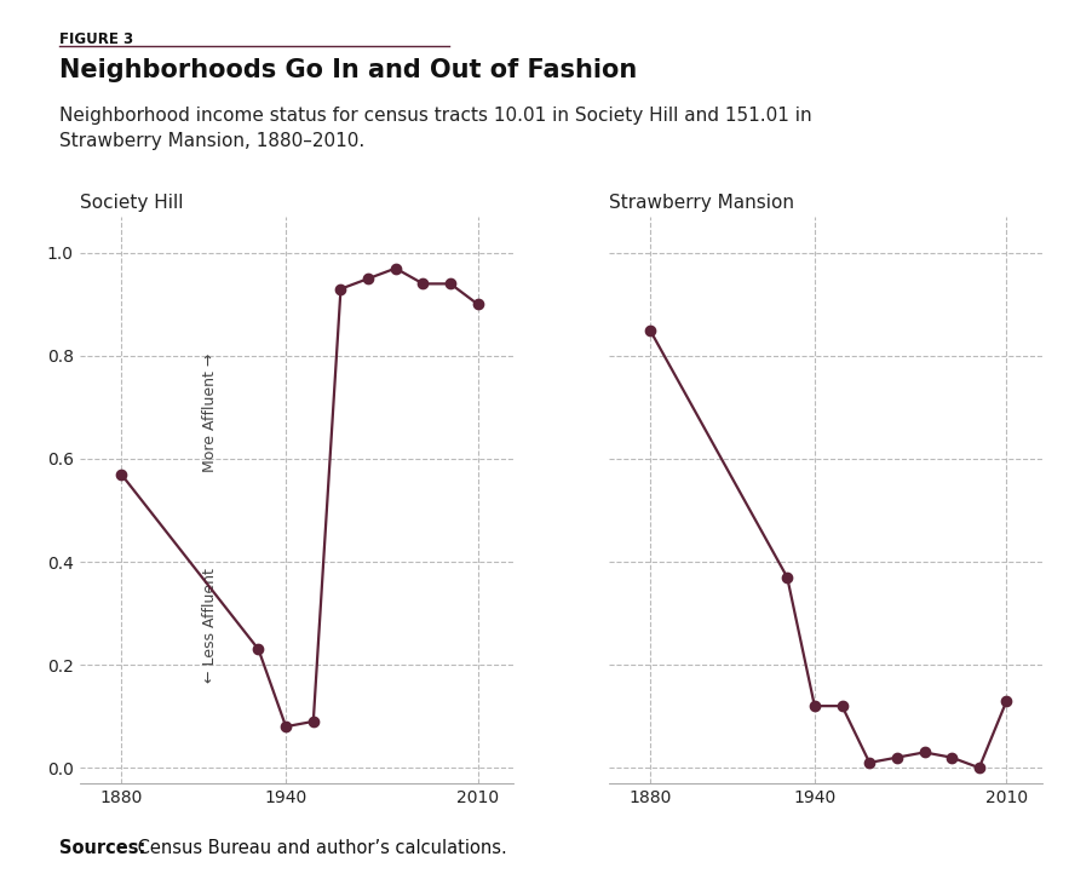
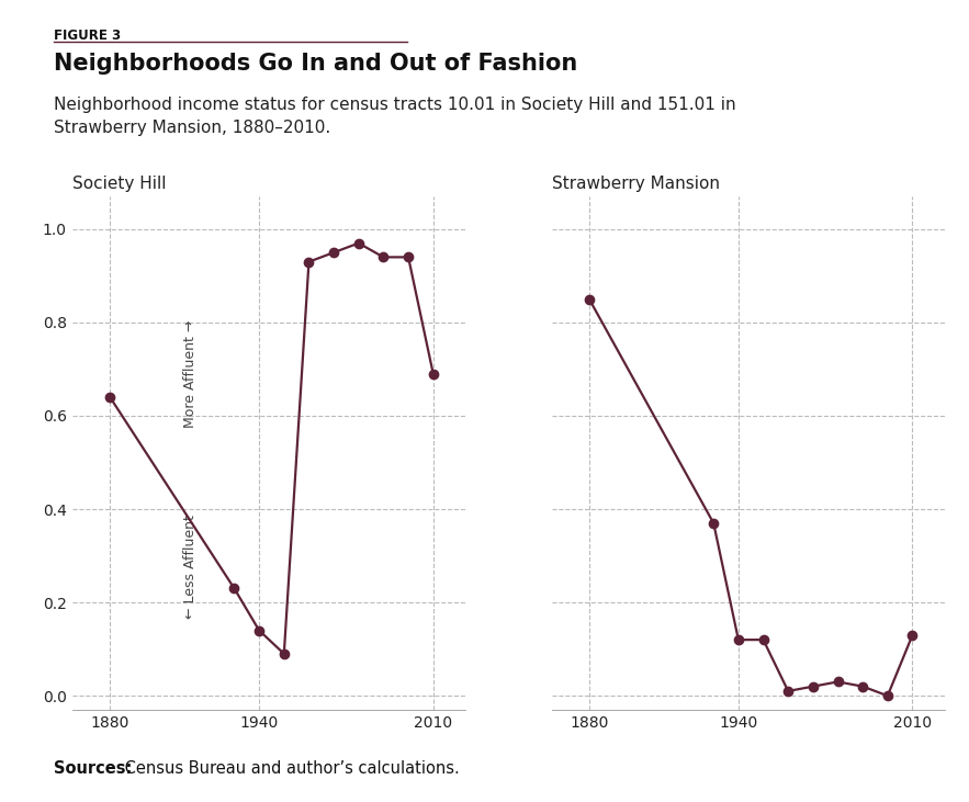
Society Hill/1880: 0.57 -> 0.64
Society Hill/1940: 0.08 -> 0.14
Society Hill/2010: 0.90 -> 0.69
